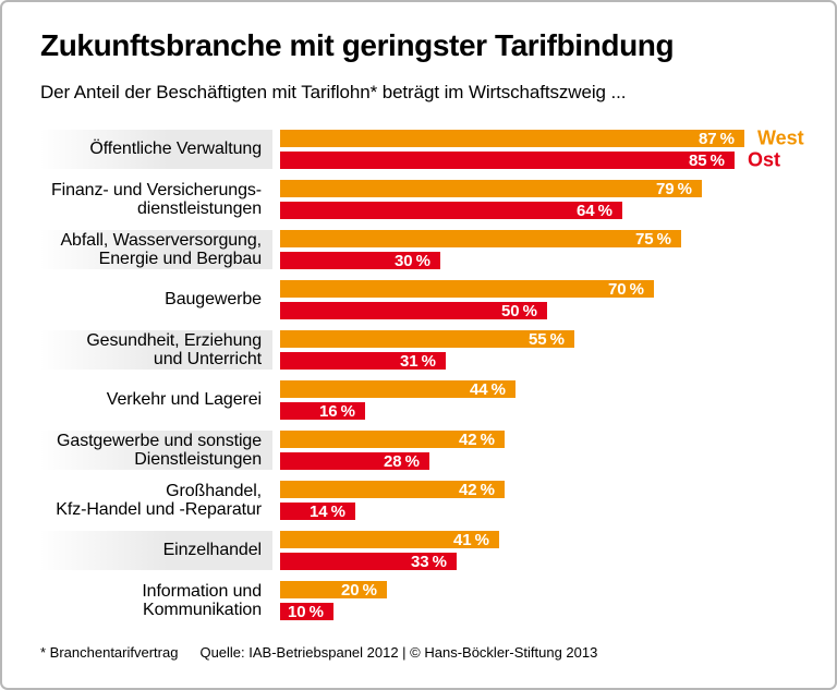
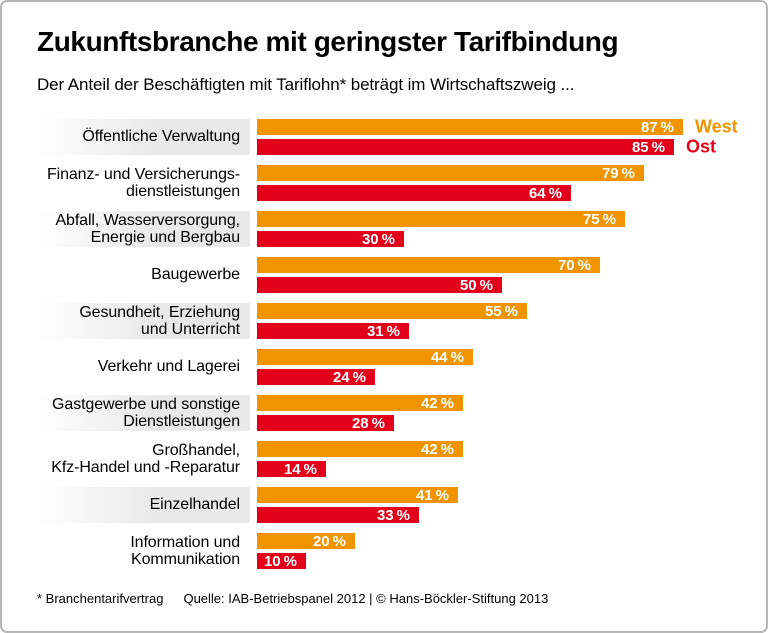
Ost/Verkehr und Lagerei: 16 -> 24
